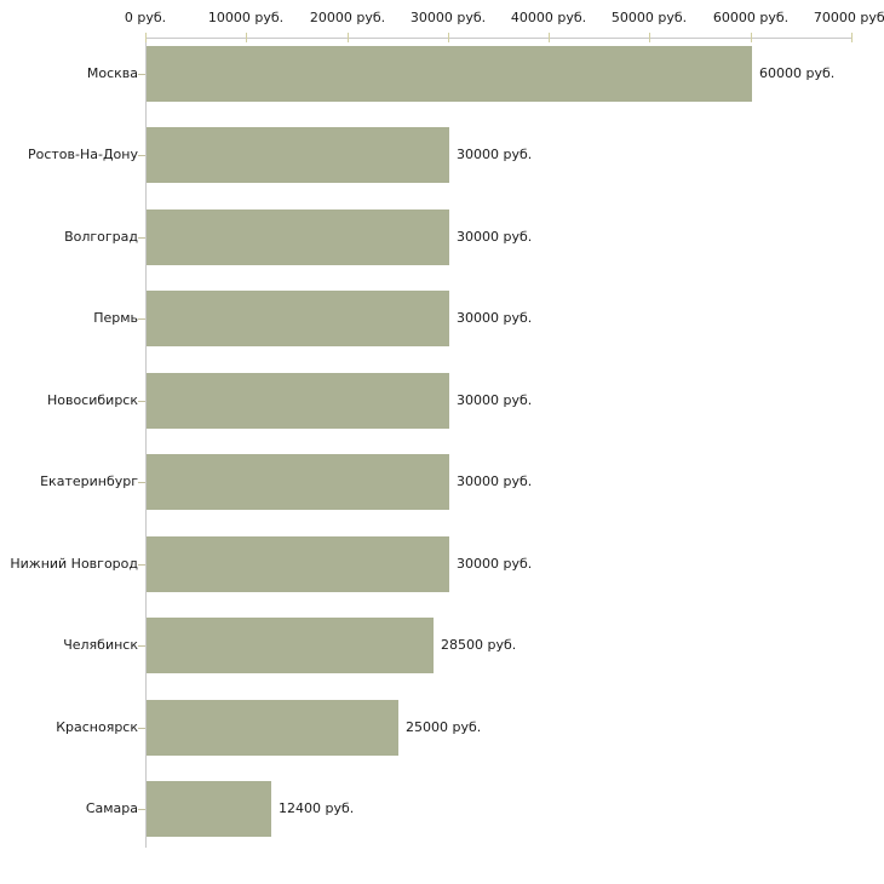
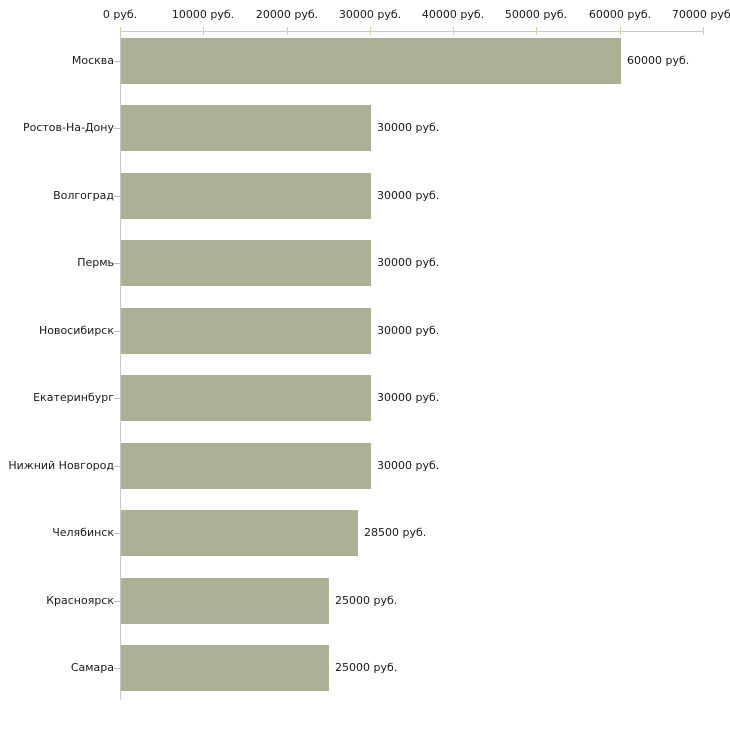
Самара: 12400 -> 25000
